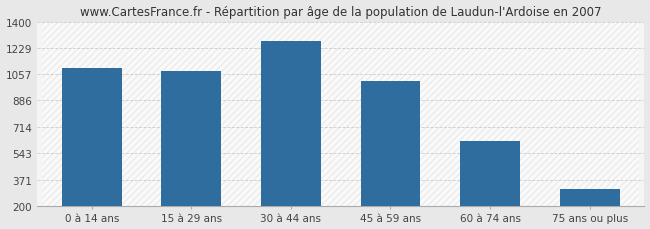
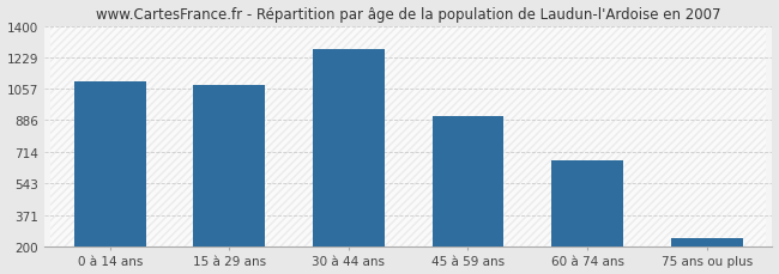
45 à 59 ans: 1010 -> 910
60 à 74 ans: 620 -> 660
75 ans ou plus: 310 -> 240
